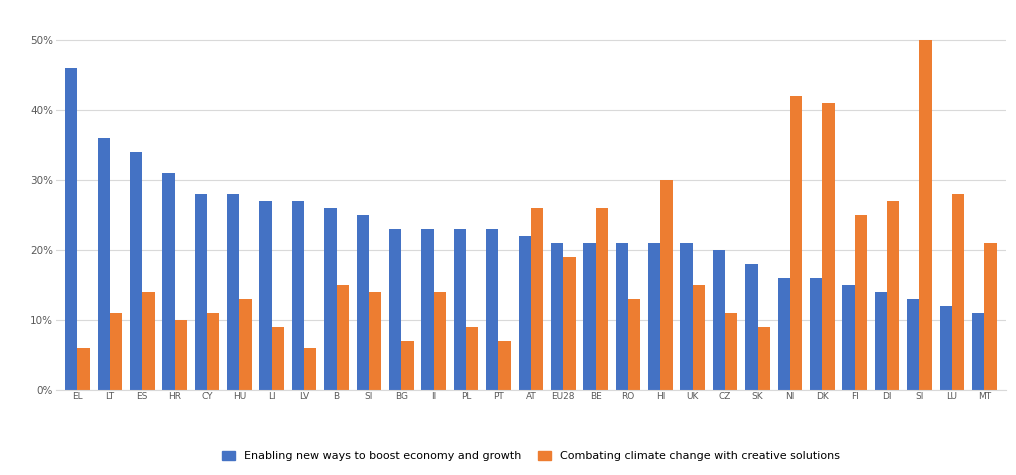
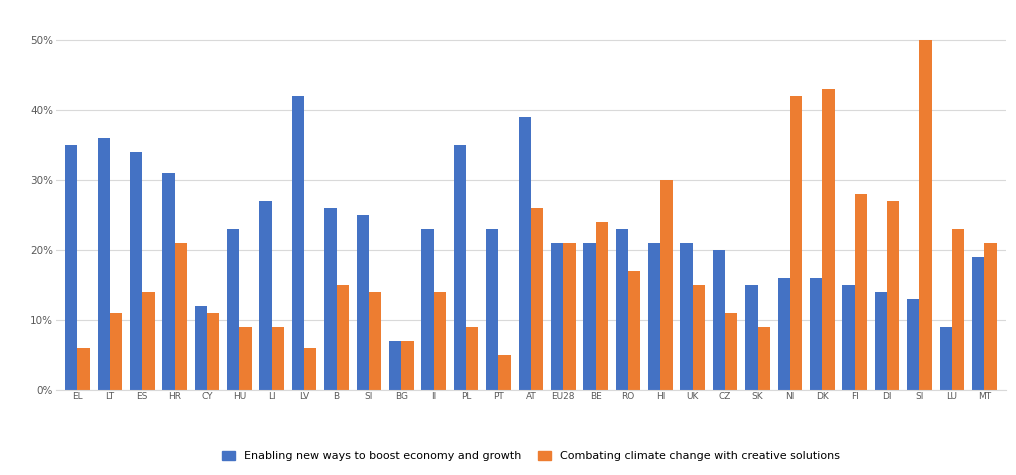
Enabling new ways to boost economy and growth/EL: 46% -> 35%
Combating climate change with creative solutions/HR: 10% -> 21%
Enabling new ways to boost economy and growth/CY: 28% -> 12%
Enabling new ways to boost economy and growth/HU: 28% -> 23%
Combating climate change with creative solutions/HU: 13% -> 9%
Enabling new ways to boost economy and growth/LV: 27% -> 42%
Enabling new ways to boost economy and growth/BG: 23% -> 7%
Enabling new ways to boost economy and growth/PL: 23% -> 35%
Combating climate change with creative solutions/PT: 7% -> 5%
Enabling new ways to boost economy and growth/AT: 22% -> 39%
Combating climate change with creative solutions/EU28: 19% -> 21%
Combating climate change with creative solutions/BE: 26% -> 24%
Enabling new ways to boost economy and growth/RO: 21% -> 23%
Combating climate change with creative solutions/RO: 13% -> 17%
Enabling new ways to boost economy and growth/SK: 18% -> 15%
Combating climate change with creative solutions/DK: 41% -> 43%
Combating climate change with creative solutions/FI: 25% -> 28%
Enabling new ways to boost economy and growth/LU: 12% -> 9%
Combating climate change with creative solutions/LU: 28% -> 23%
Enabling new ways to boost economy and growth/MT: 11% -> 19%
